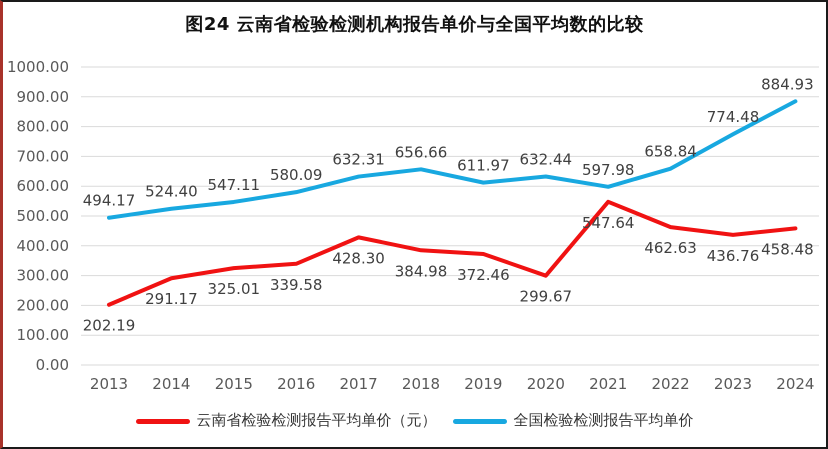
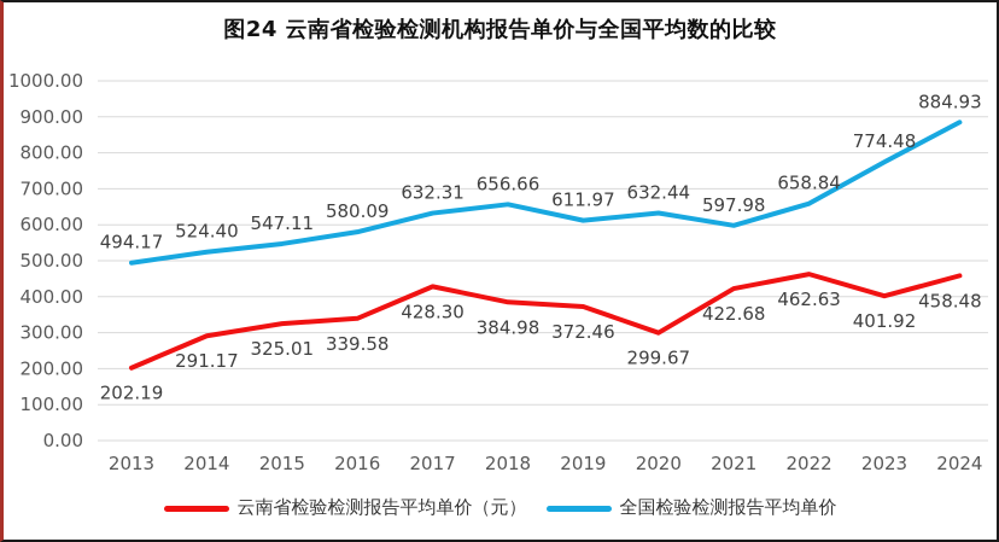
云南省检验检测报告平均单价（元）/2021: 547.64 -> 422.68
云南省检验检测报告平均单价（元）/2023: 436.76 -> 401.92
